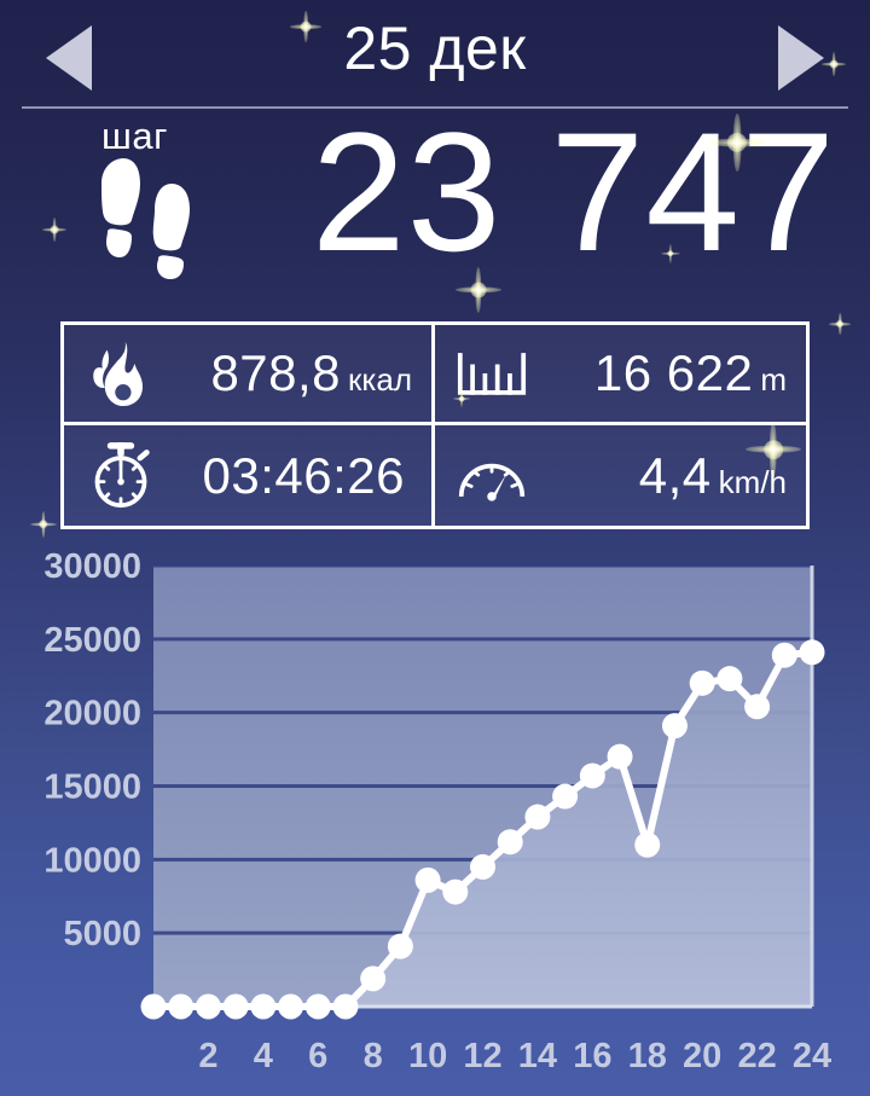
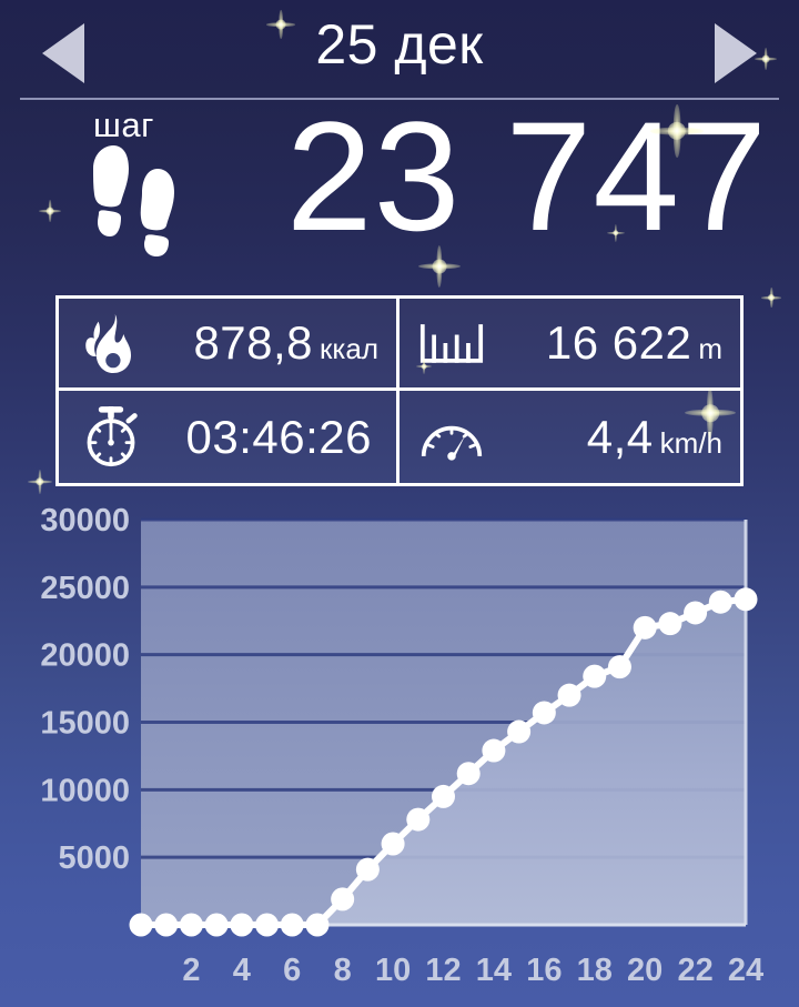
10: 8600 -> 6000
18: 11000 -> 18400
22: 20400 -> 23100
